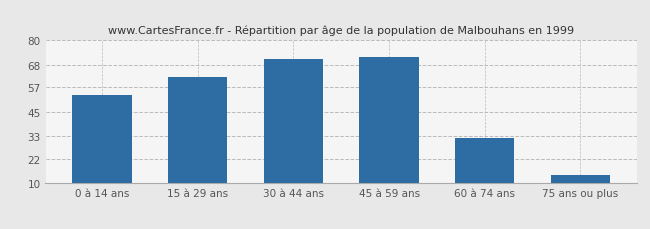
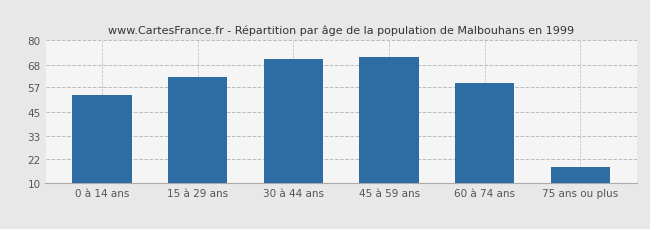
60 à 74 ans: 32 -> 59
75 ans ou plus: 14 -> 18
